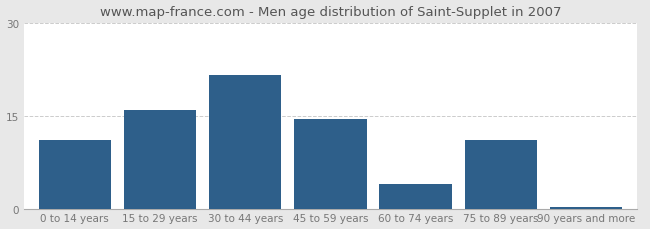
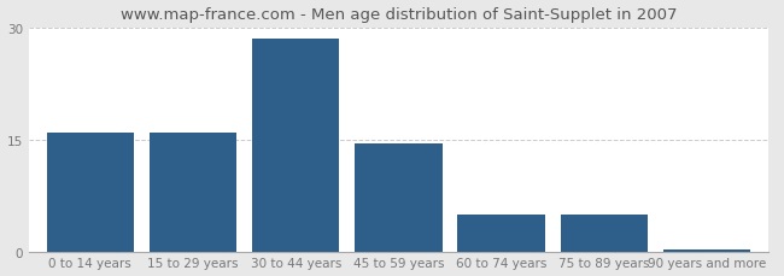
0 to 14 years: 11.0 -> 16.0
30 to 44 years: 21.6 -> 28.5
60 to 74 years: 4.0 -> 5.0
75 to 89 years: 11.0 -> 5.0
